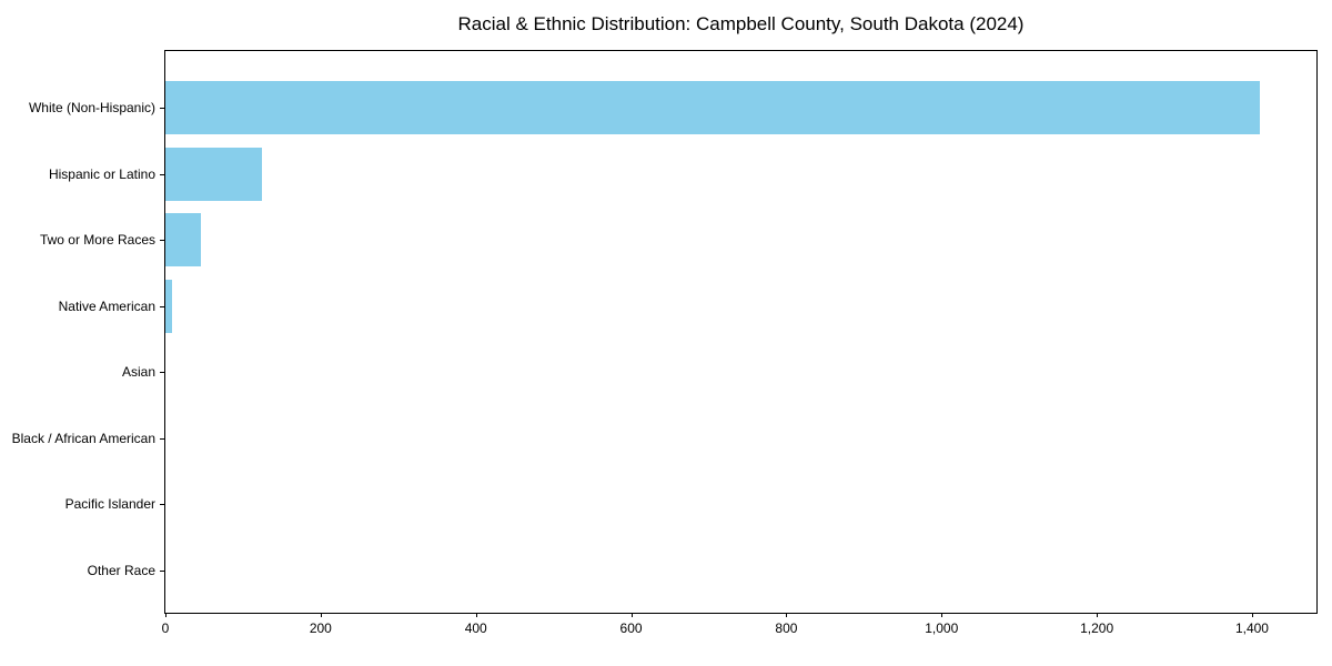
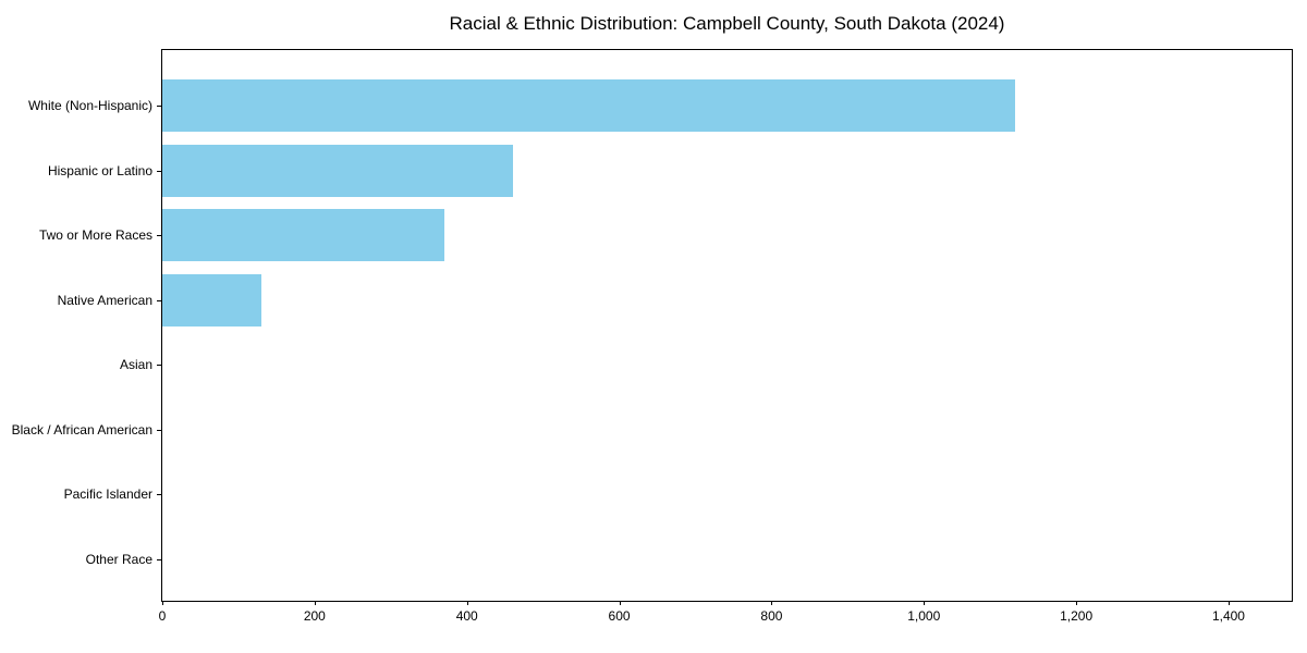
White (Non-Hispanic): 1410 -> 1120
Hispanic or Latino: 120 -> 460
Two or More Races: 50 -> 370
Native American: 10 -> 130
